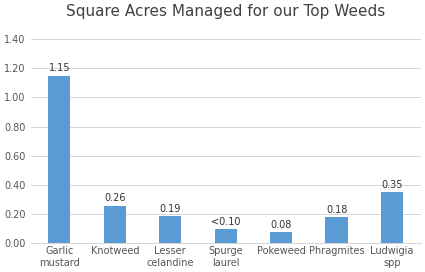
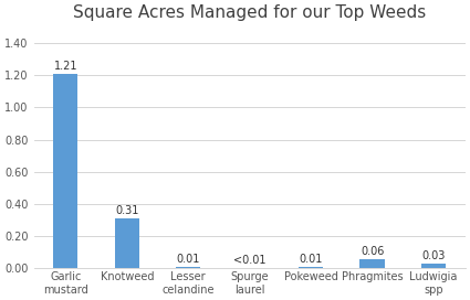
Garlic mustard: 1.15 -> 1.21
Knotweed: 0.26 -> 0.31
Lesser celandine: 0.19 -> 0.01
Spurge laurel: <0.10 -> <0.01
Pokeweed: 0.08 -> 0.01
Phragmites: 0.18 -> 0.06
Ludwigia spp: 0.35 -> 0.03
